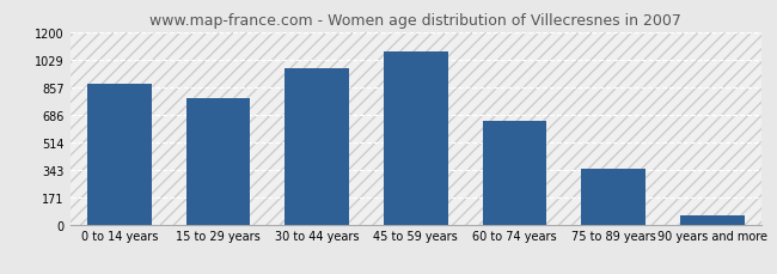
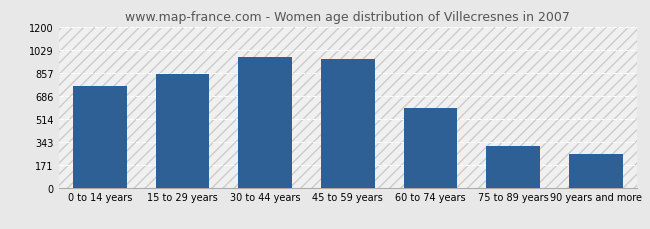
0 to 14 years: 880 -> 760
15 to 29 years: 790 -> 850
45 to 59 years: 1080 -> 960
60 to 74 years: 640 -> 590
75 to 89 years: 350 -> 310
90 years and more: 60 -> 250
